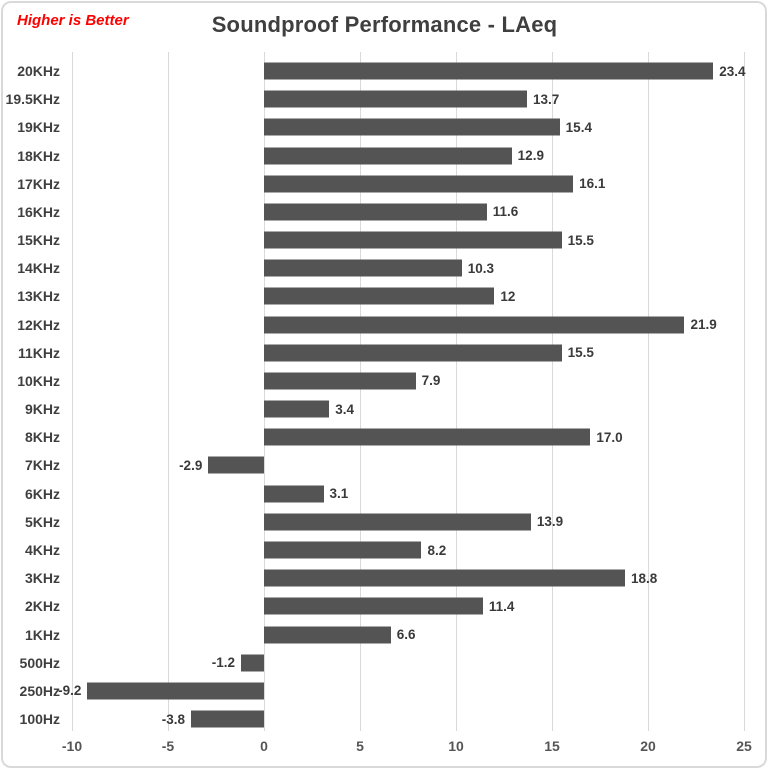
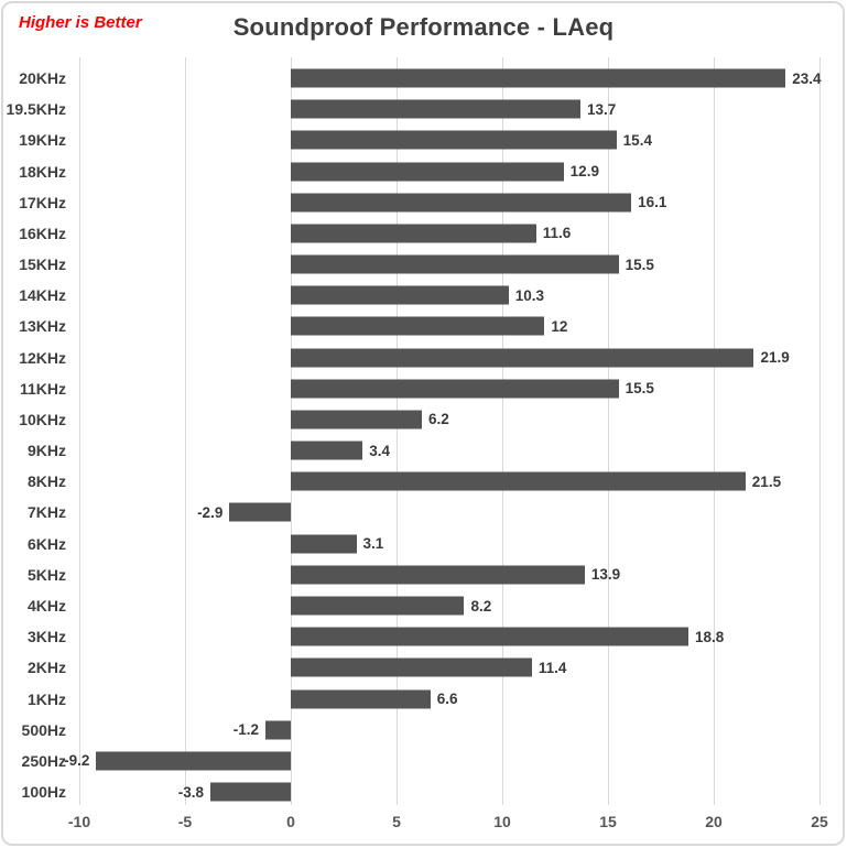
10KHz: 7.9 -> 6.2
8KHz: 17.0 -> 21.5
